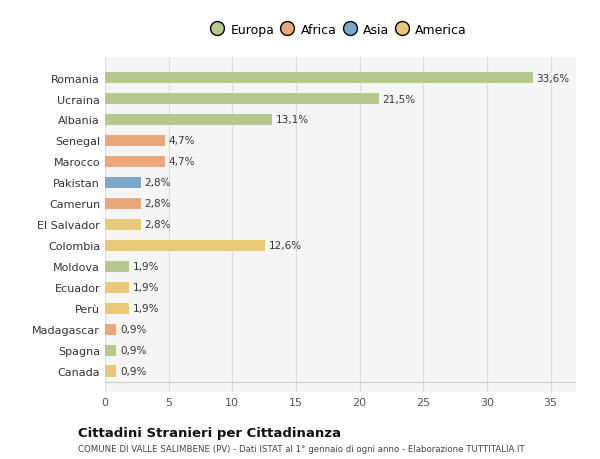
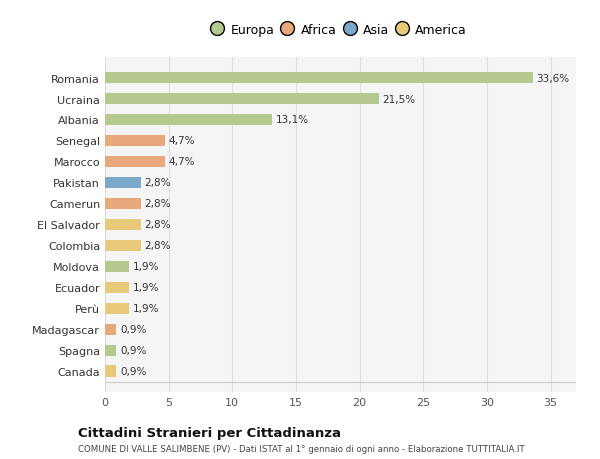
Colombia: 12,6% -> 2,8%
